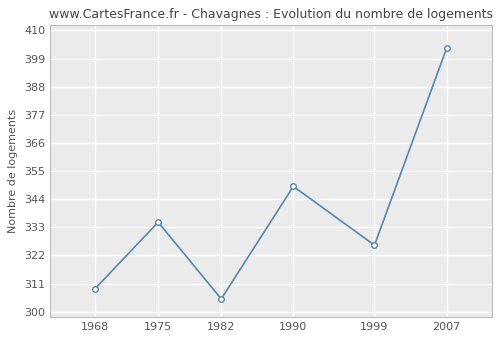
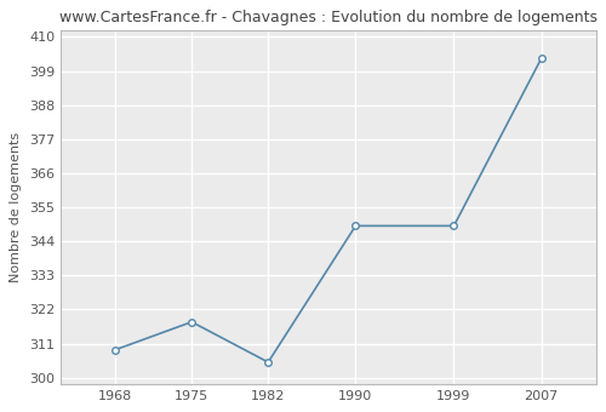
1975: 335 -> 318
1999: 326 -> 349
